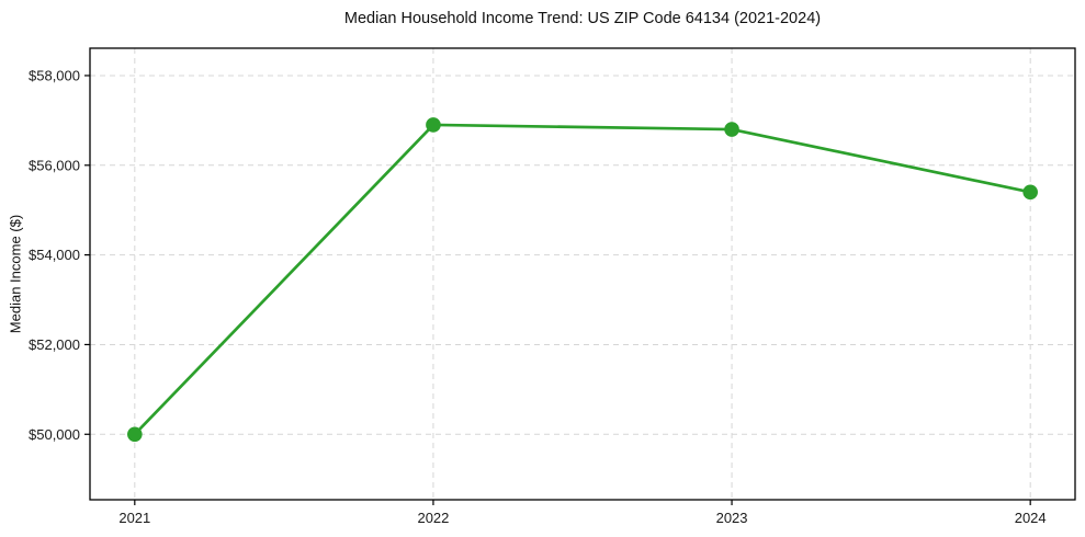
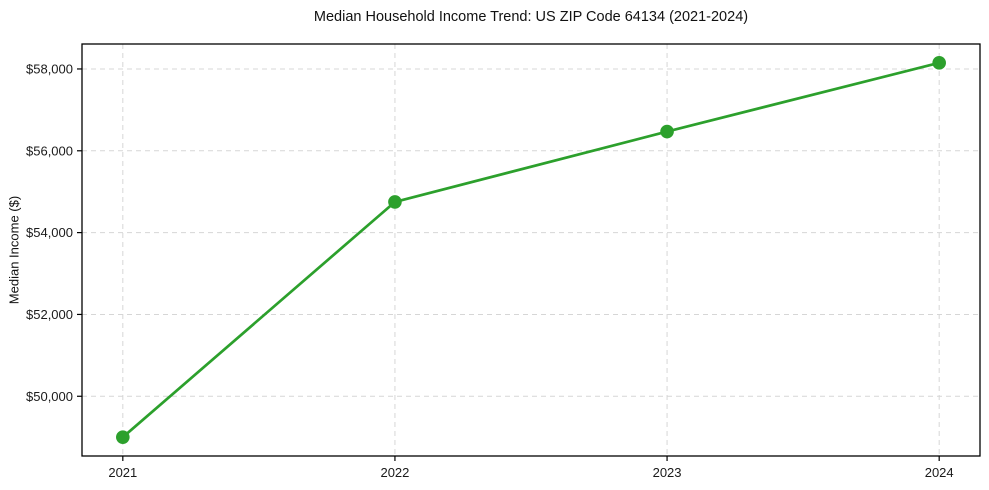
2021: $50000 -> $49000
2022: $56900 -> $54800
2023: $56800 -> $56500
2024: $55400 -> $58200
